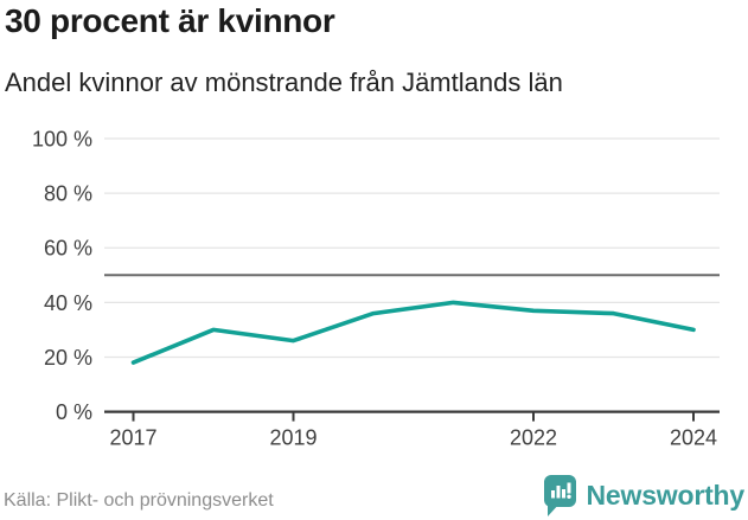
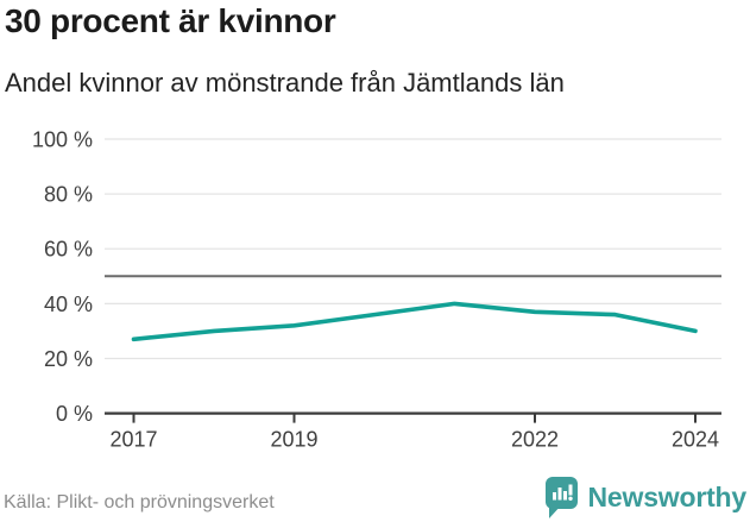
2017: 18% -> 27%
2019: 26% -> 32%
